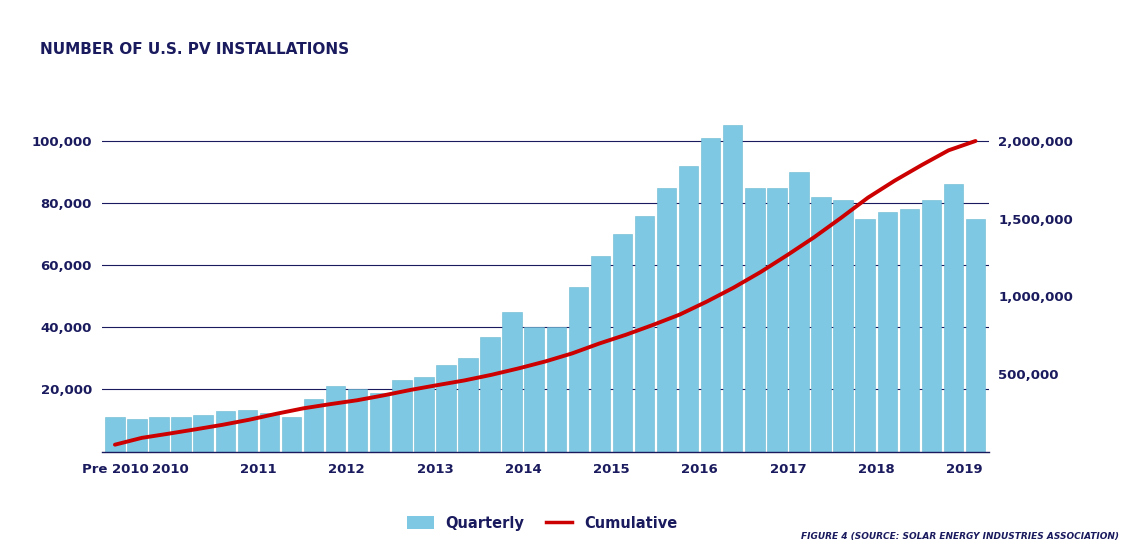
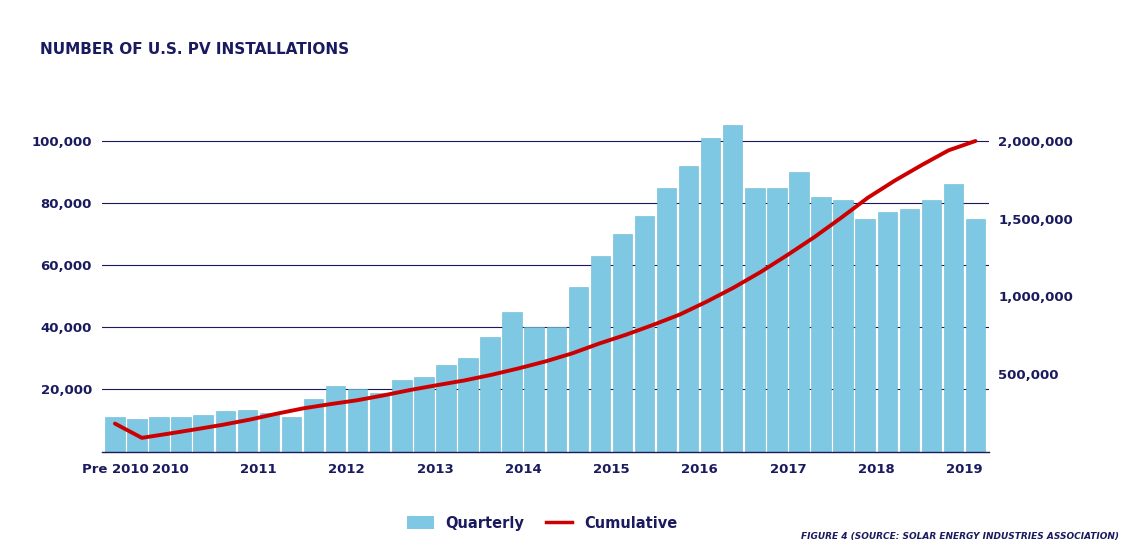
Cumulative/Pre 2010: 40,000 -> 180,000
